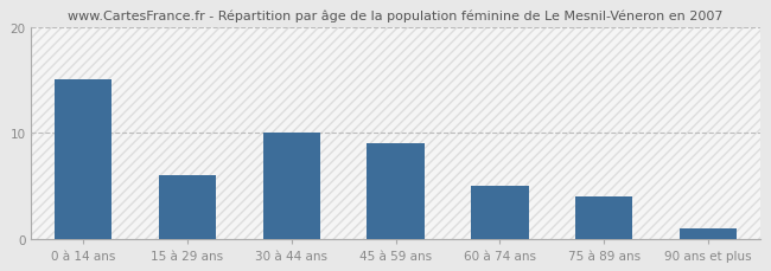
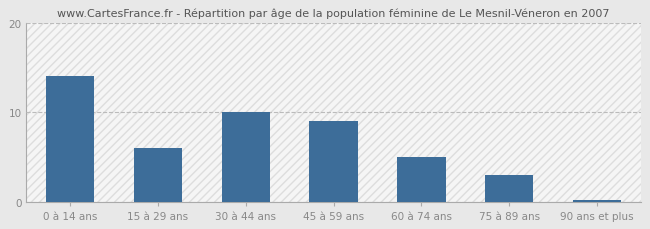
0 à 14 ans: 15.0 -> 14.0
75 à 89 ans: 4.0 -> 3.0
90 ans et plus: 1.0 -> 0.2
